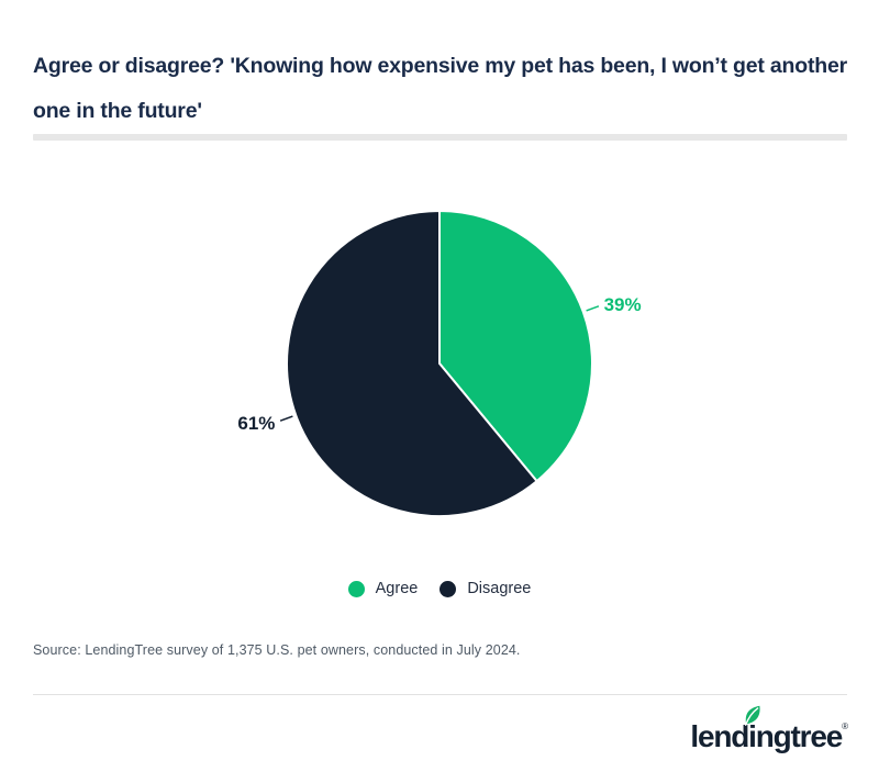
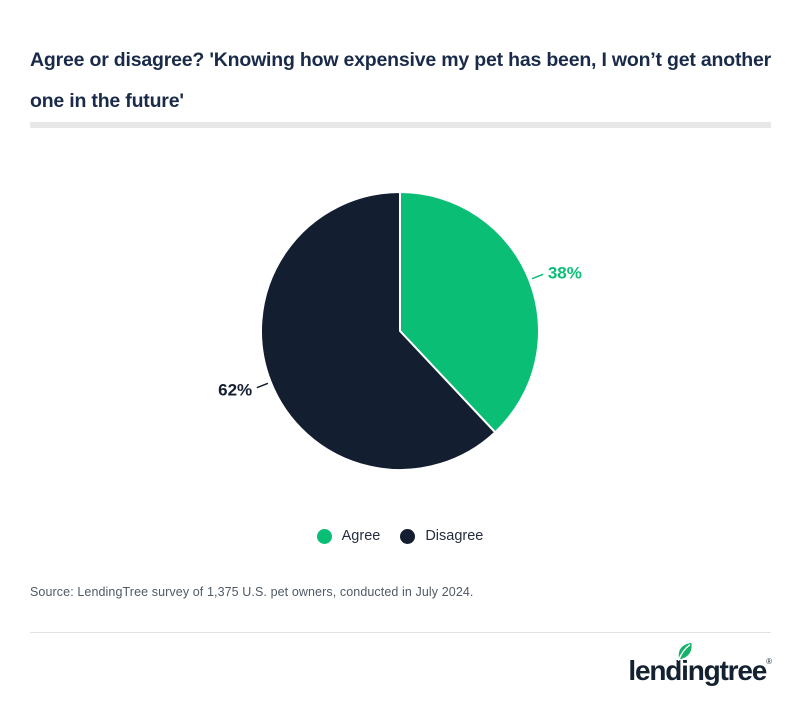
Agree: 39% -> 38%
Disagree: 61% -> 62%
